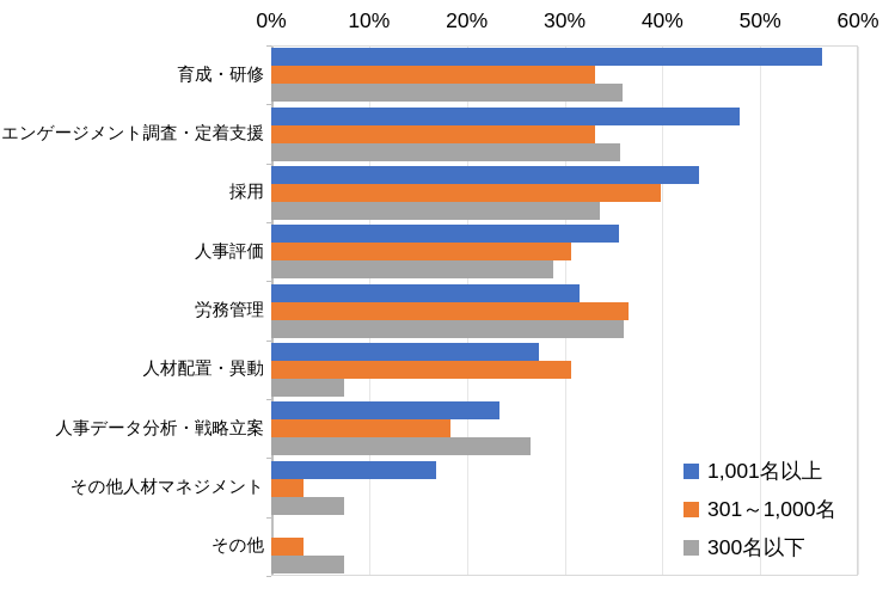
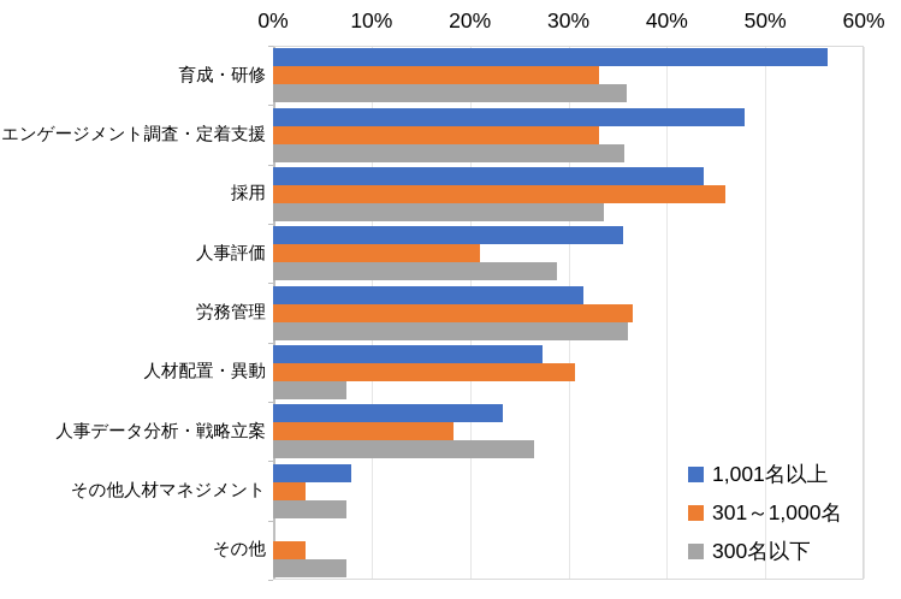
301～1,000名/採用: 40% -> 46%
301～1,000名/人事評価: 31% -> 21%
1,001名以上/その他人材マネジメント: 17% -> 8%
